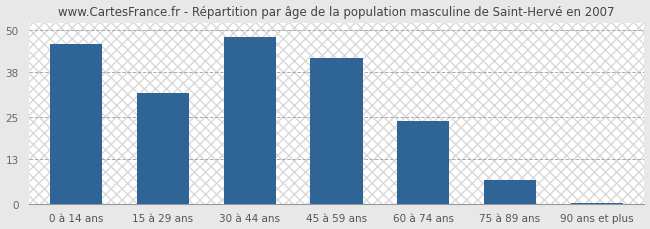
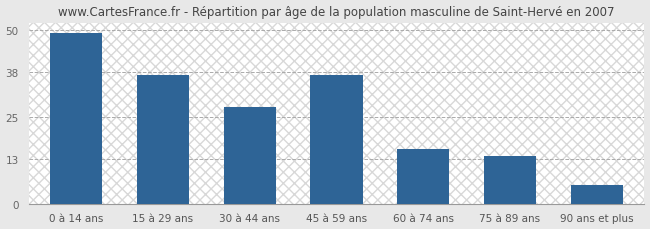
0 à 14 ans: 46.0 -> 49.0
15 à 29 ans: 32.0 -> 37.0
30 à 44 ans: 48.0 -> 28.0
45 à 59 ans: 42.0 -> 37.0
60 à 74 ans: 24.0 -> 16.0
75 à 89 ans: 7.0 -> 14.0
90 ans et plus: 0.5 -> 5.5
